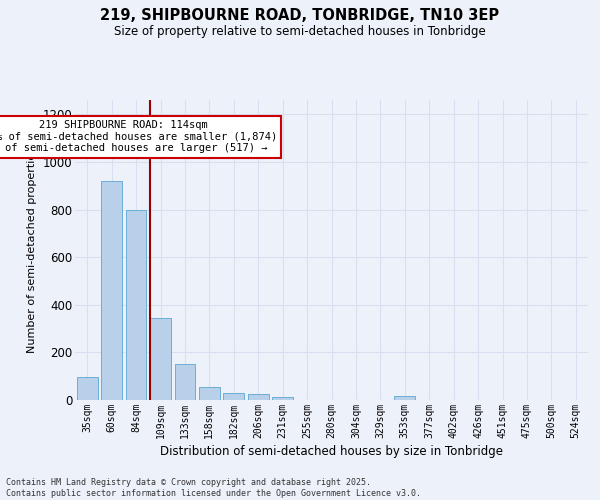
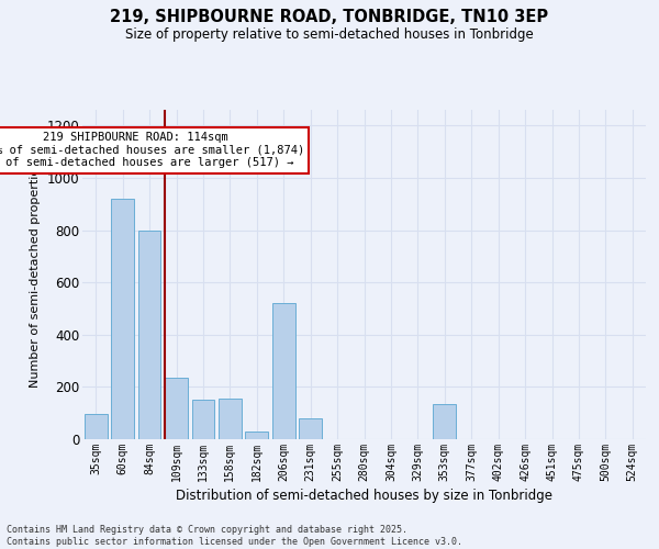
109sqm: 345 -> 235
158sqm: 55 -> 155
206sqm: 27 -> 520
231sqm: 12 -> 80
353sqm: 15 -> 135
